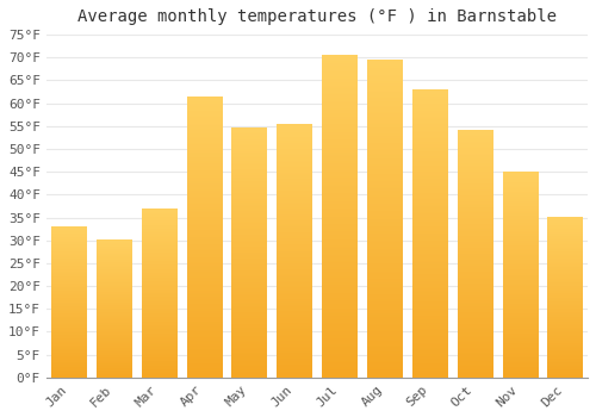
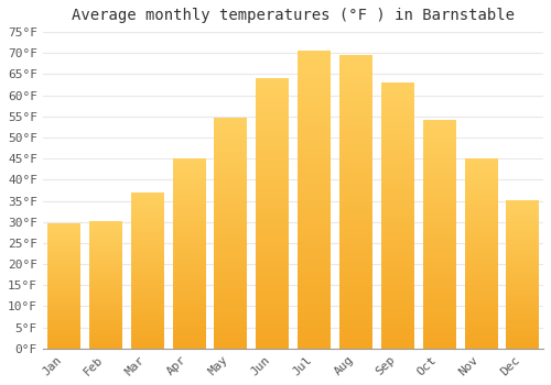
Jan: 33.0°F -> 29.5°F
Apr: 61.5°F -> 45.0°F
Jun: 55.5°F -> 64.0°F
